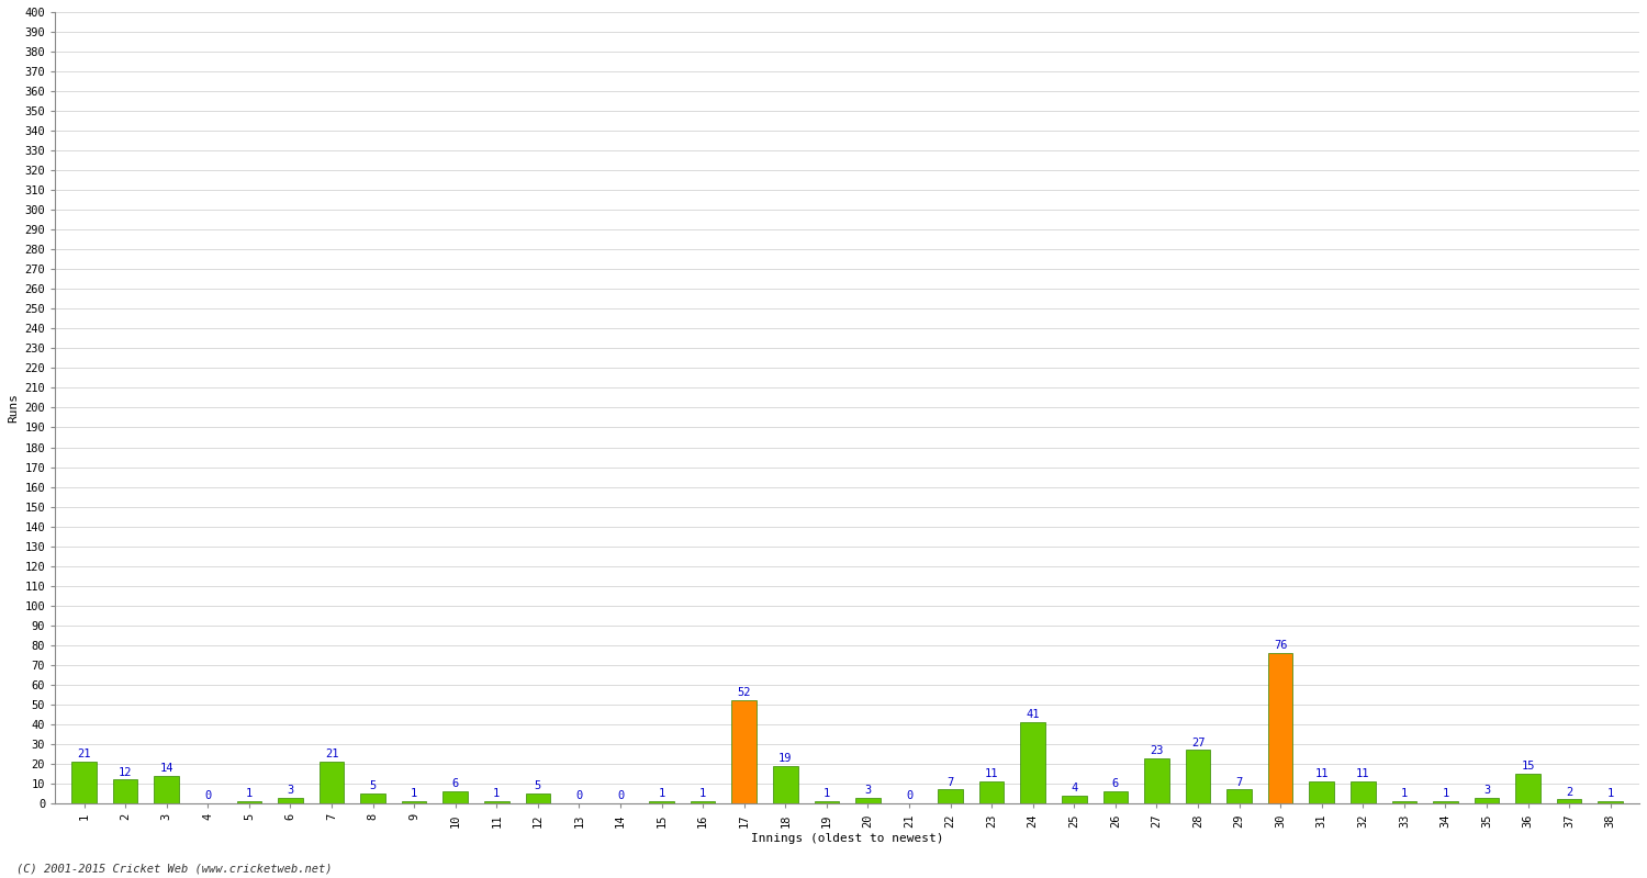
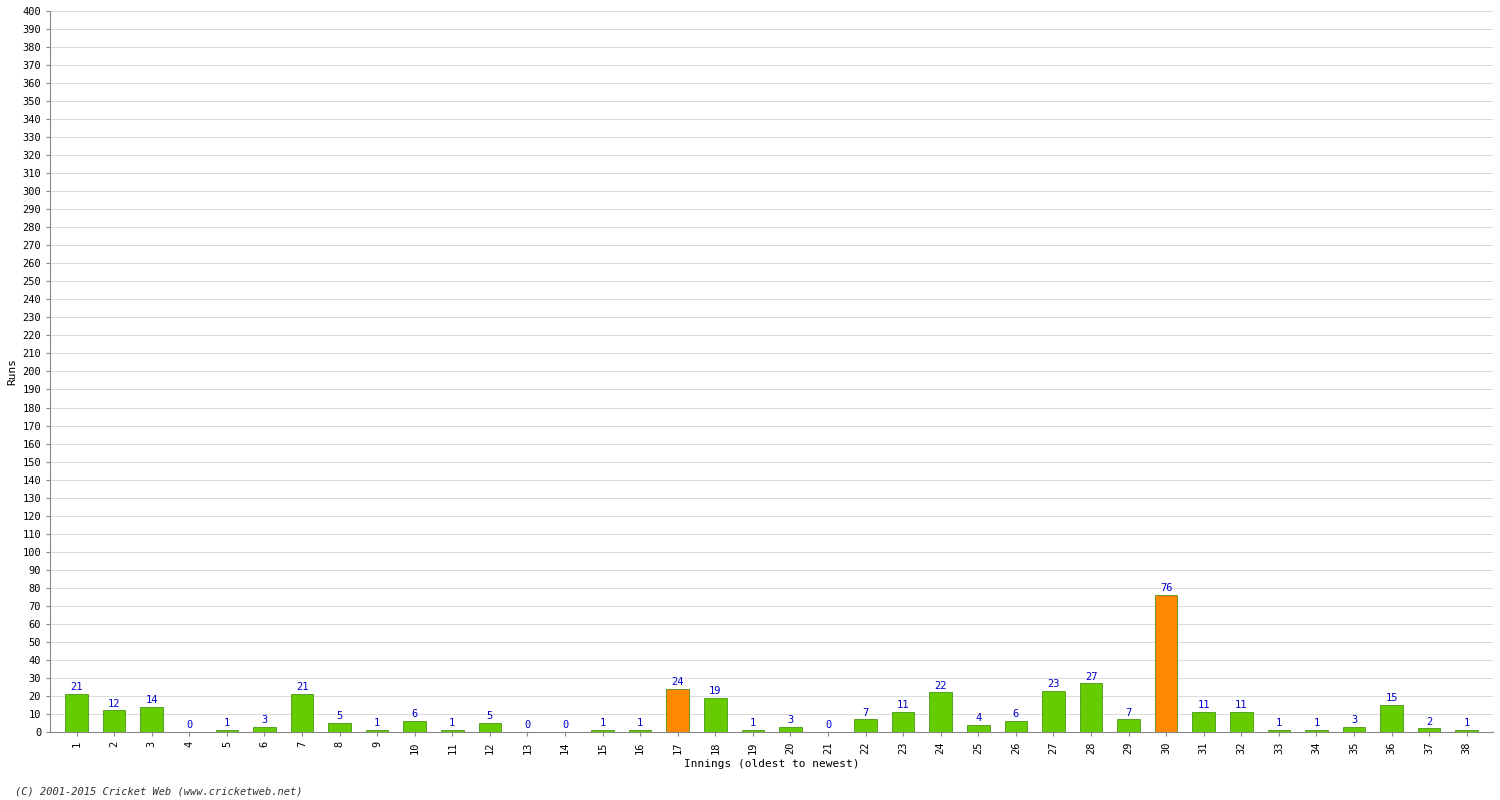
17: 52 -> 24
24: 41 -> 22
